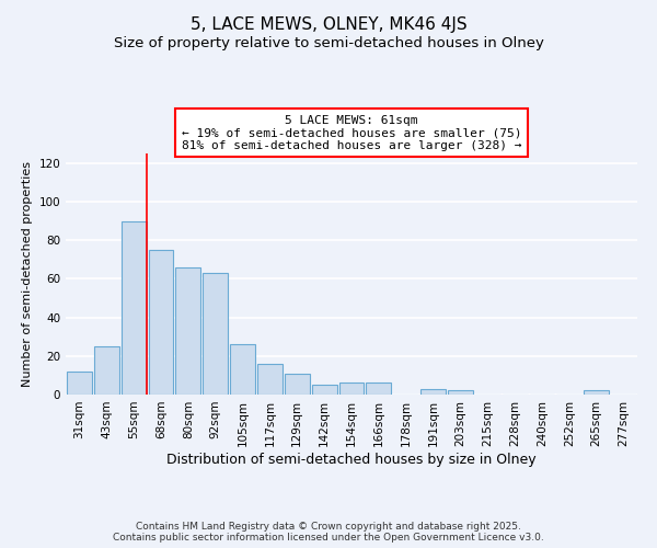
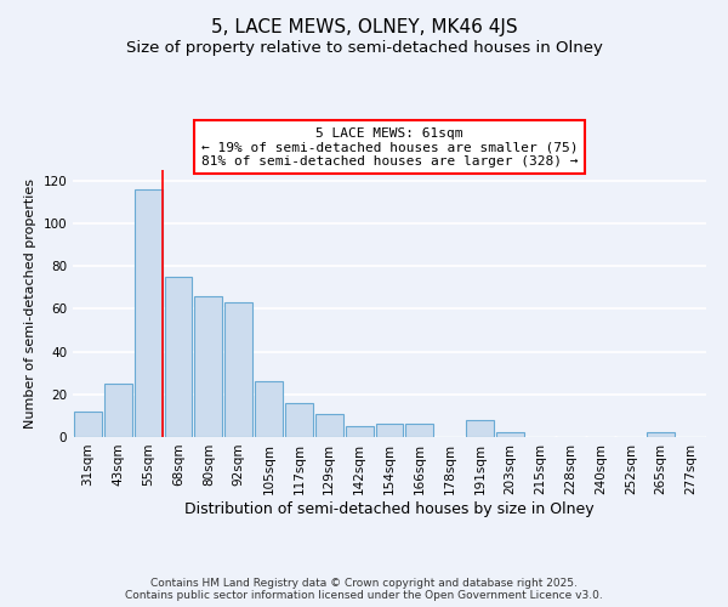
55sqm: 90 -> 116
191sqm: 3 -> 8
